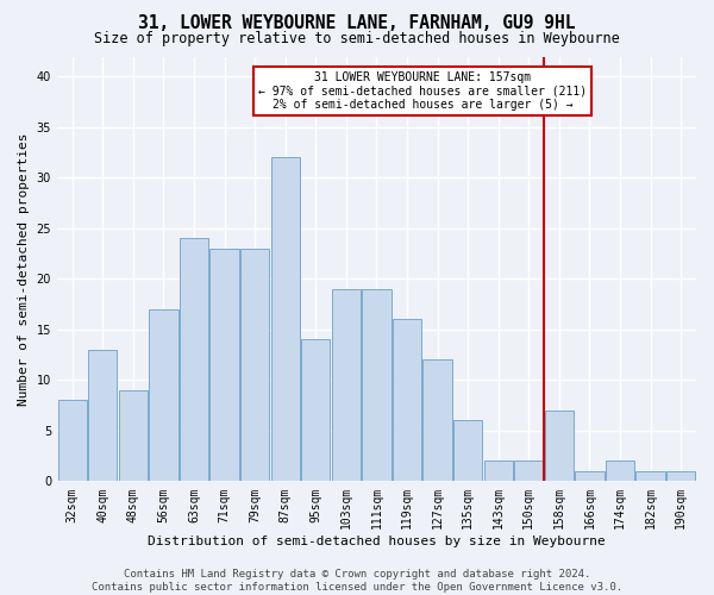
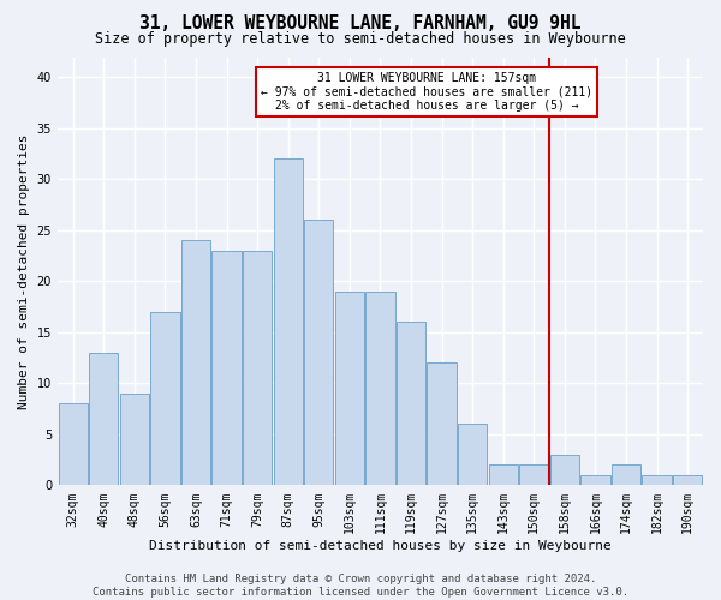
95sqm: 14 -> 26
158sqm: 7 -> 3
